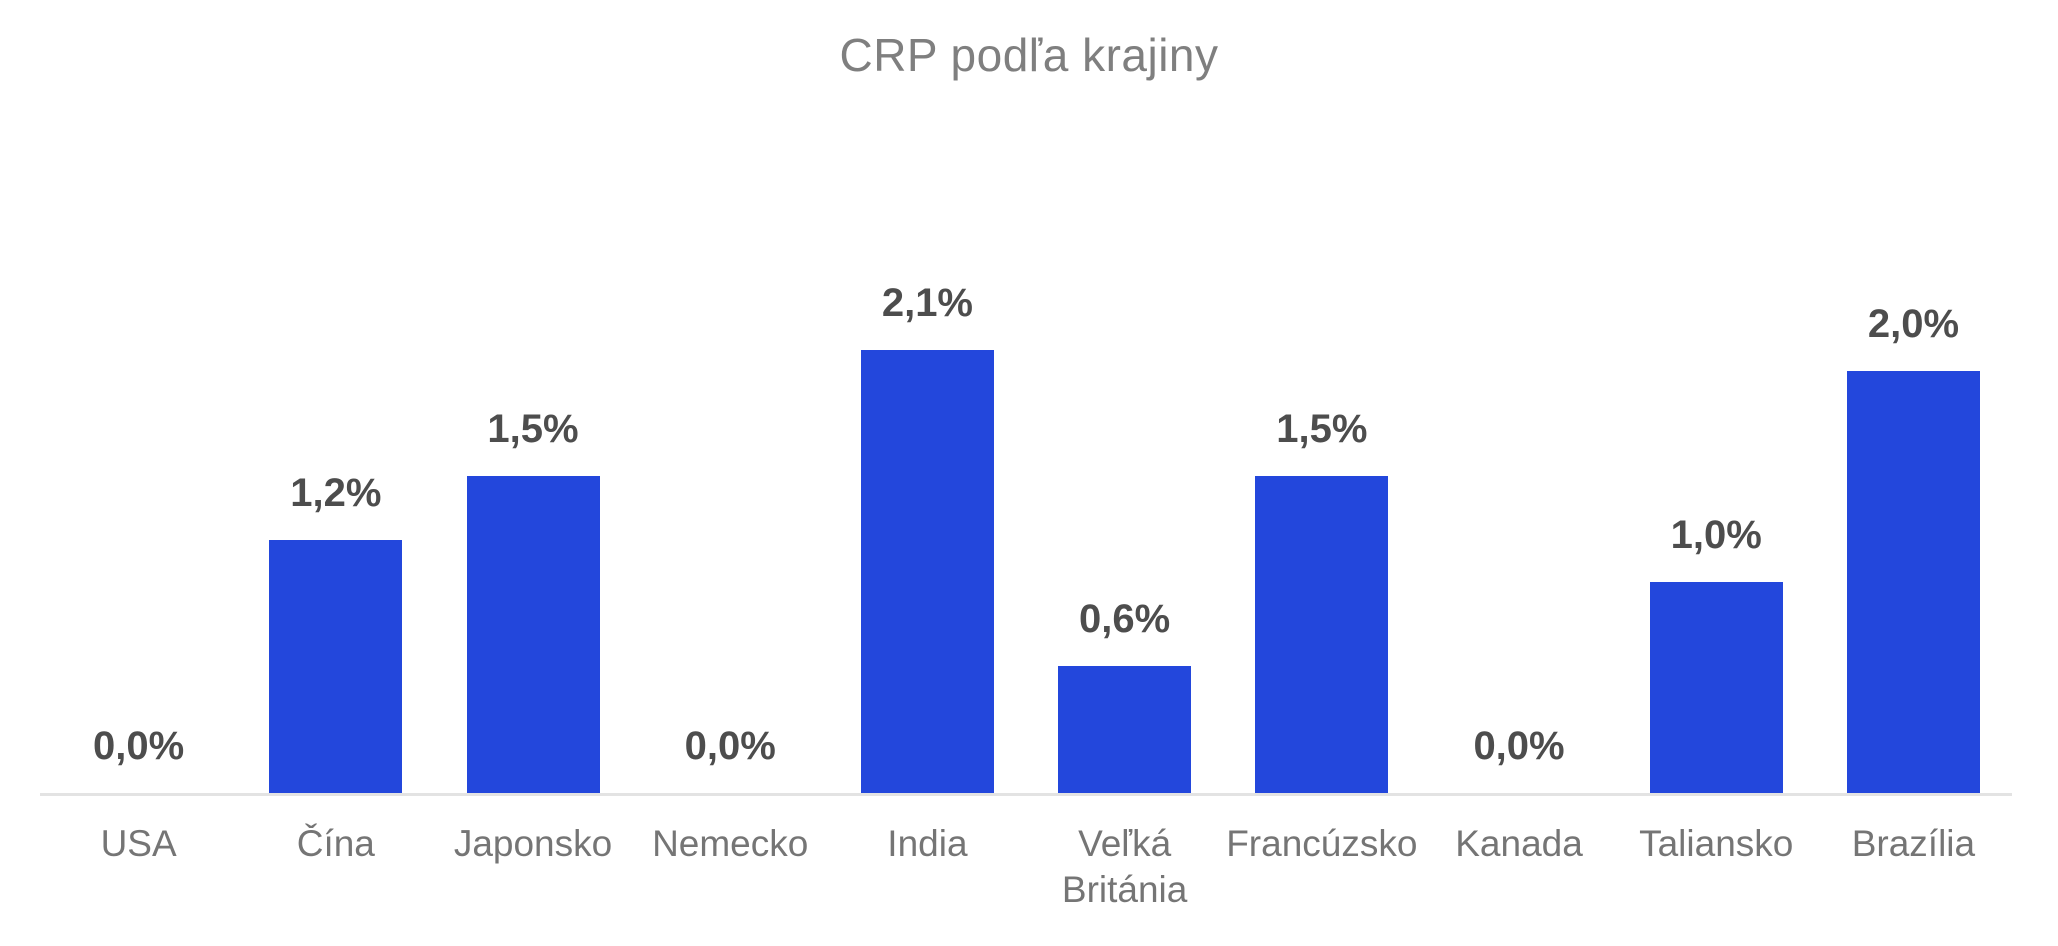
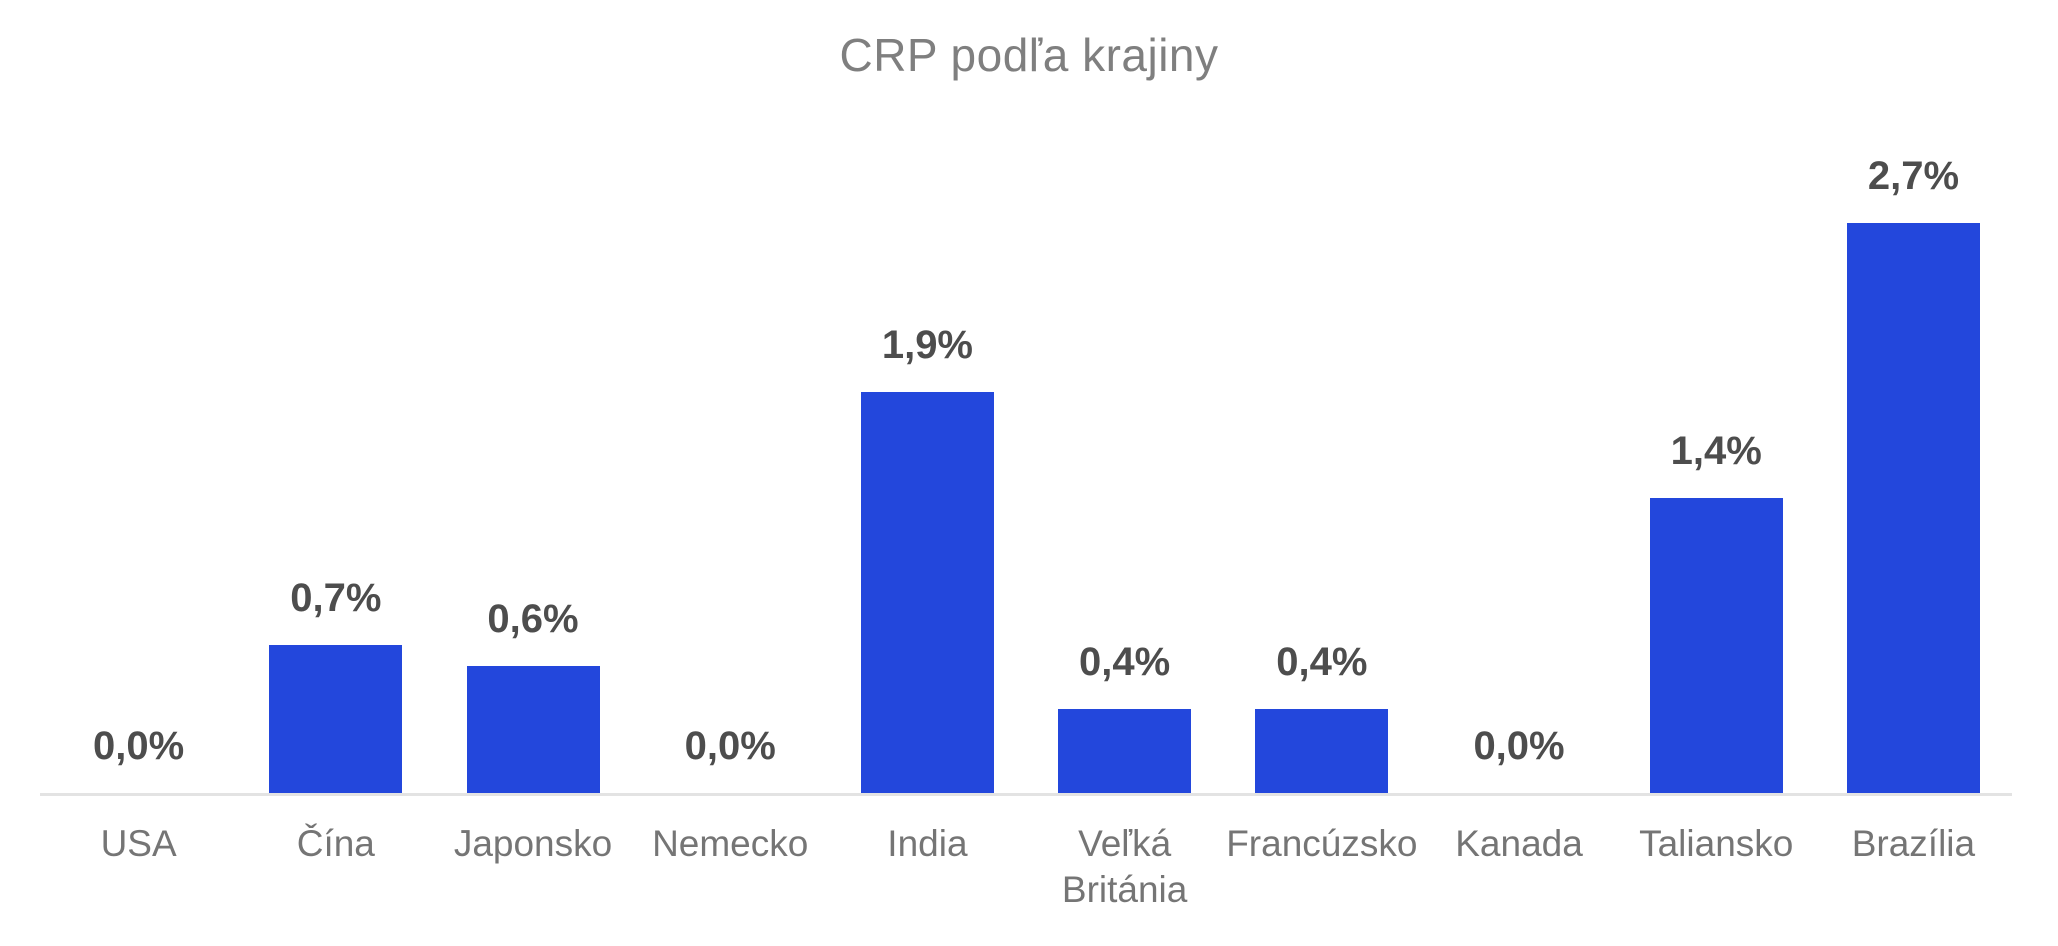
Čína: 1,2% -> 0,7%
Japonsko: 1,5% -> 0,6%
India: 2,1% -> 1,9%
Veľká Británia: 0,6% -> 0,4%
Francúzsko: 1,5% -> 0,4%
Taliansko: 1,0% -> 1,4%
Brazília: 2,0% -> 2,7%
